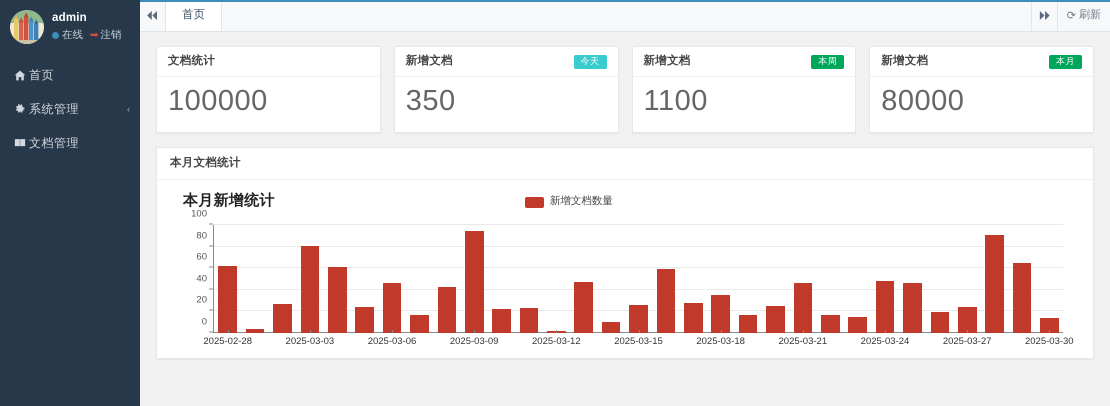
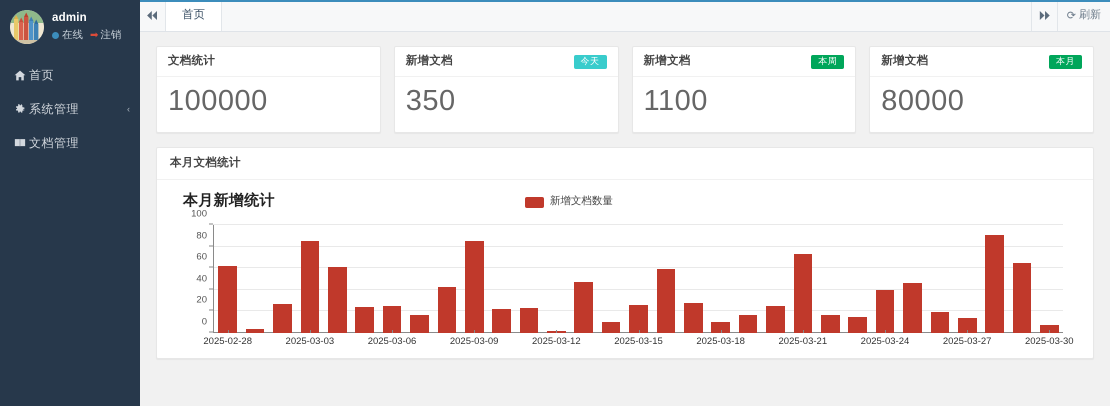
2025-03-03: 81 -> 85
2025-03-06: 46 -> 25
2025-03-09: 94 -> 85
2025-03-18: 35 -> 10
2025-03-21: 46 -> 73
2025-03-24: 48 -> 40
2025-03-27: 24 -> 14
2025-03-30: 14 -> 7
